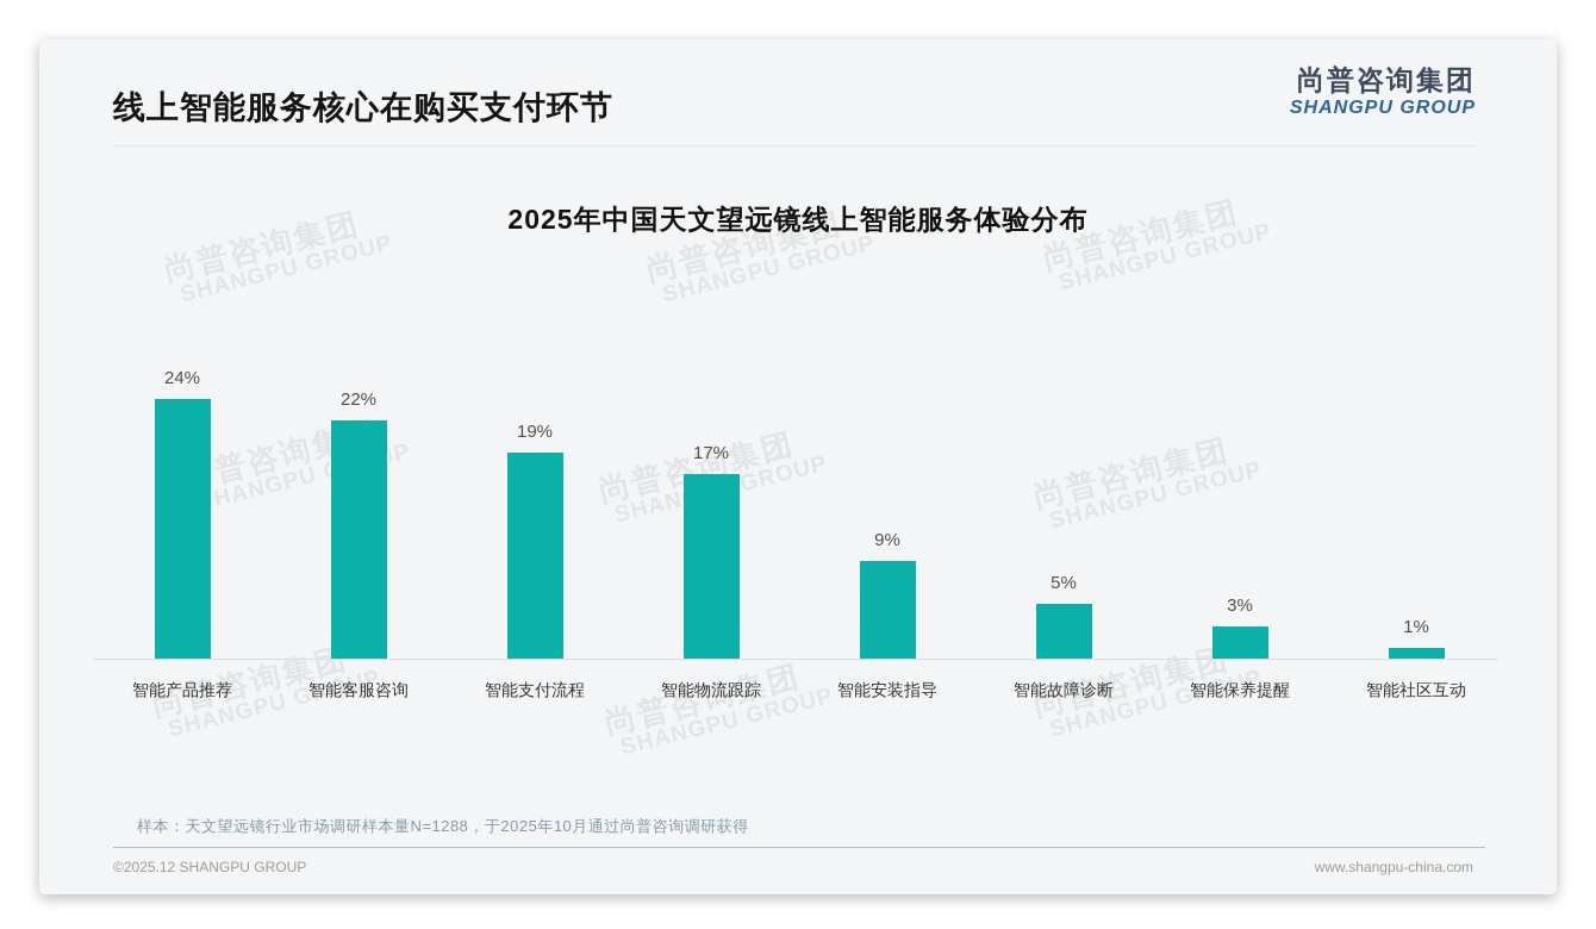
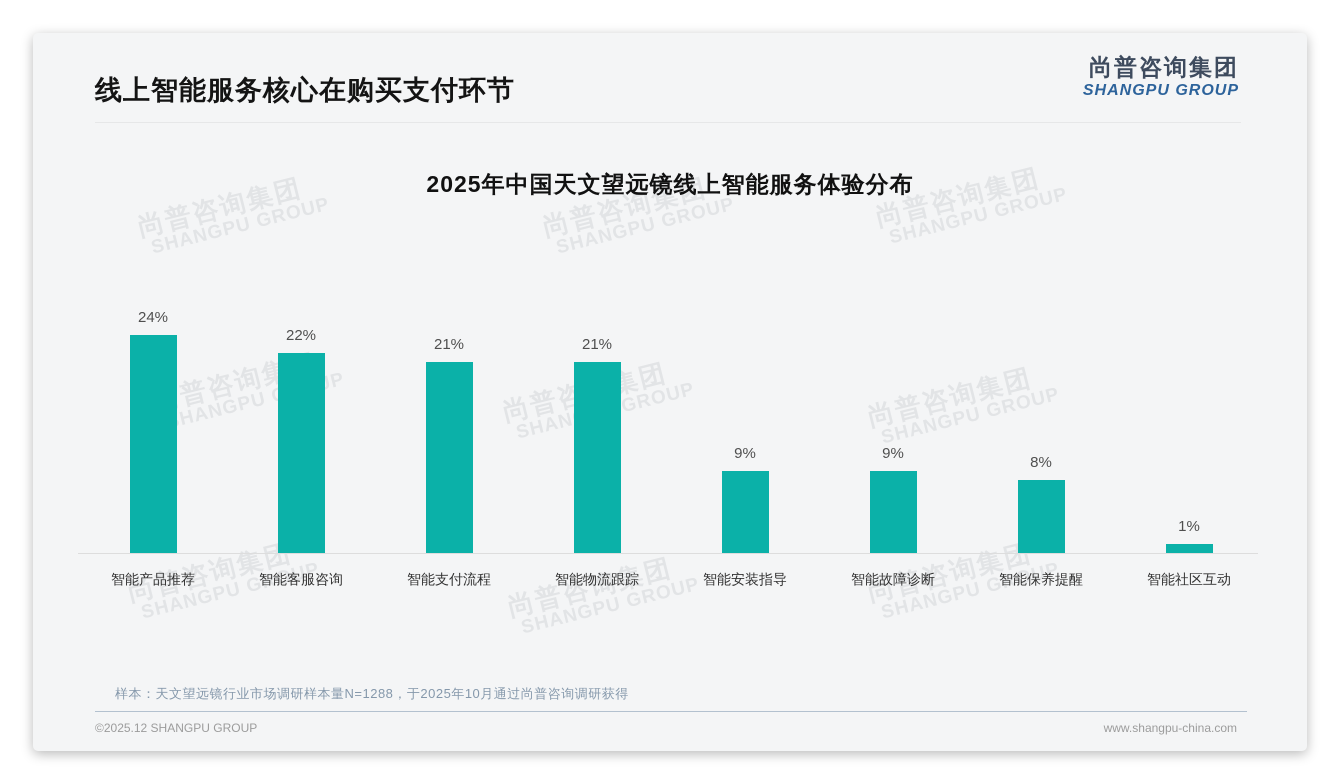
智能支付流程: 19% -> 21%
智能物流跟踪: 17% -> 21%
智能故障诊断: 5% -> 9%
智能保养提醒: 3% -> 8%
